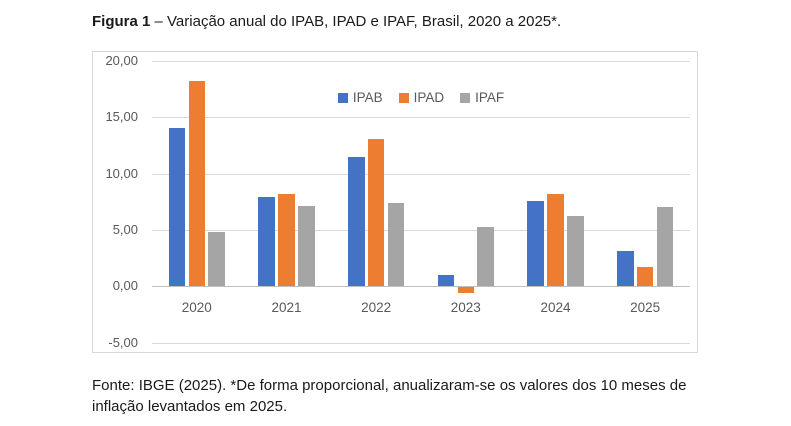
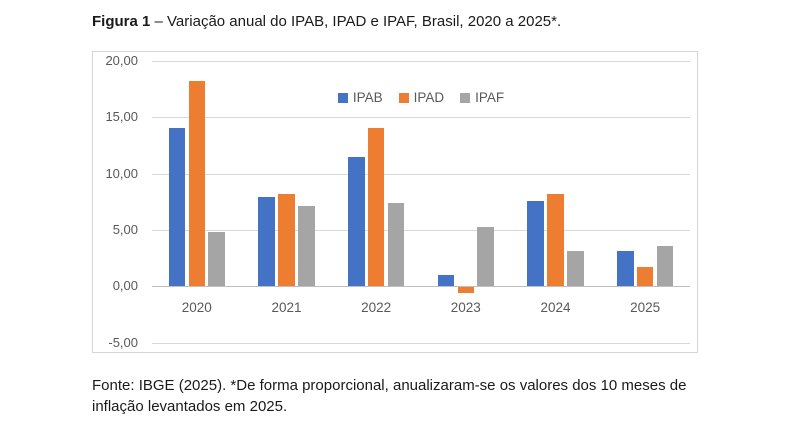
IPAD/2022: 13,1 -> 14,1
IPAF/2024: 6,2 -> 3,1
IPAF/2025: 7,0 -> 3,6
